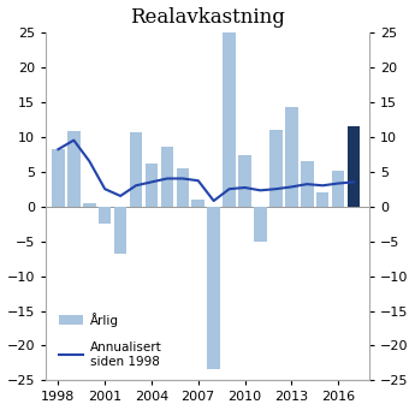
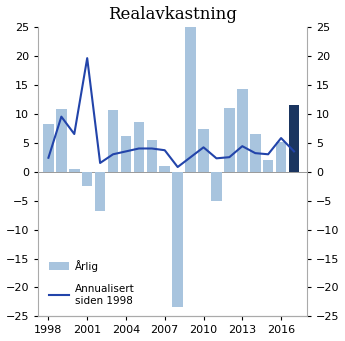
Annualisert siden 1998/1998: 8.2 -> 2.4
Annualisert siden 1998/2001: 2.5 -> 19.6
Annualisert siden 1998/2010: 2.7 -> 4.2
Annualisert siden 1998/2013: 2.8 -> 4.4
Annualisert siden 1998/2016: 3.3 -> 5.8
